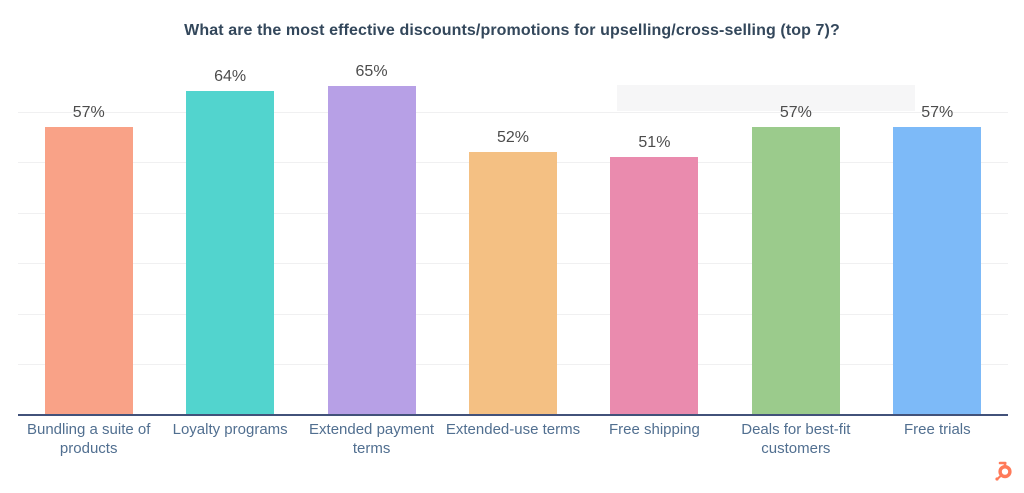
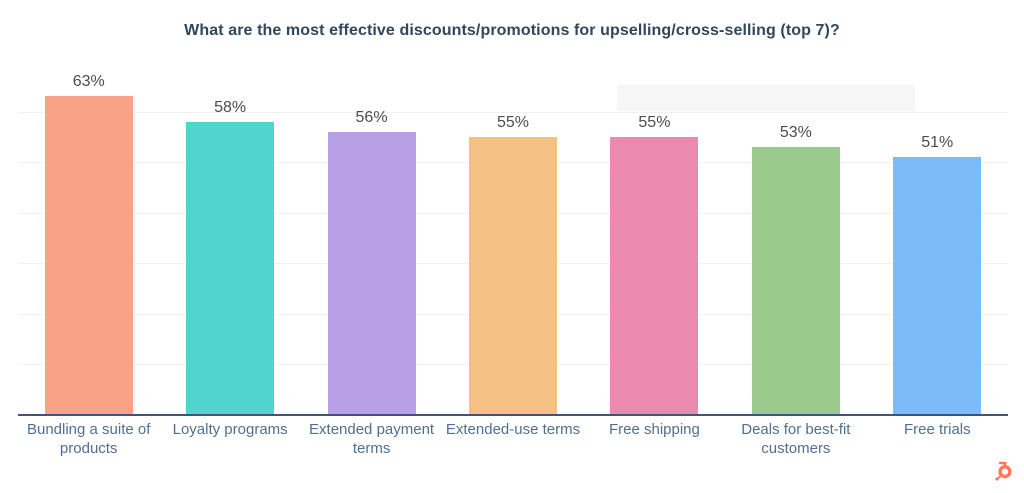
Bundling a suite of products: 57% -> 63%
Loyalty programs: 64% -> 58%
Extended payment terms: 65% -> 56%
Extended-use terms: 52% -> 55%
Free shipping: 51% -> 55%
Deals for best-fit customers: 57% -> 53%
Free trials: 57% -> 51%
